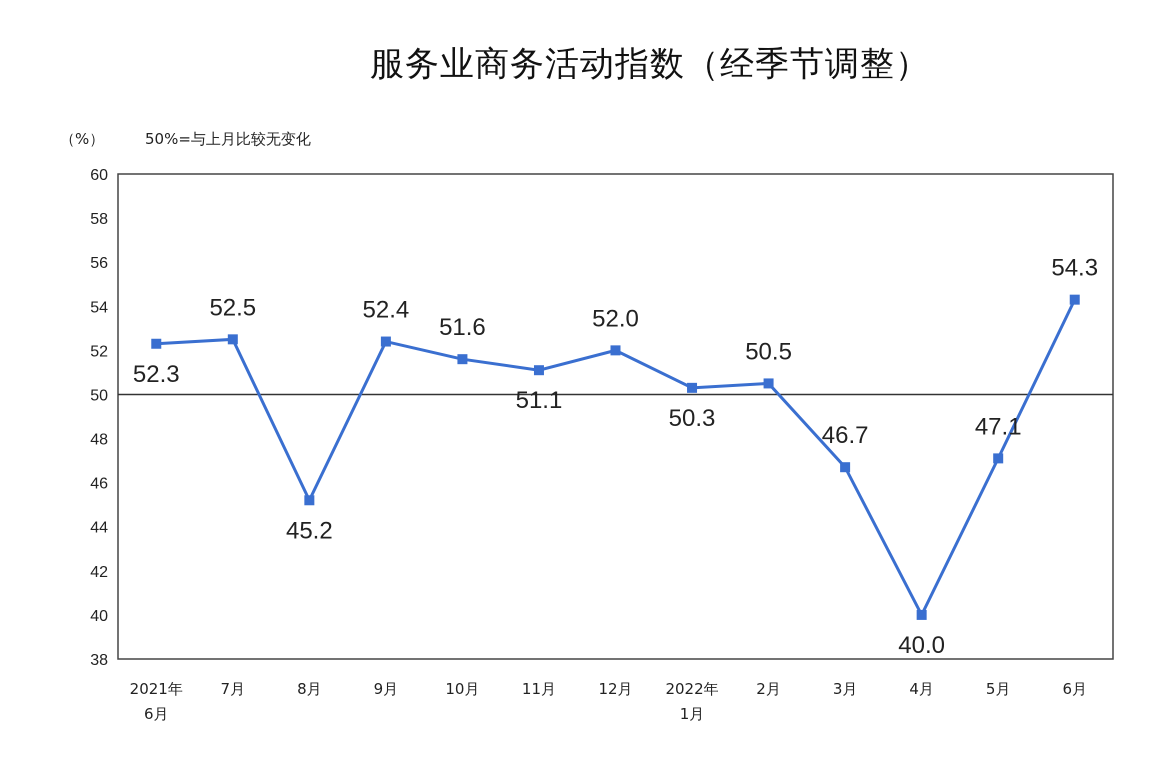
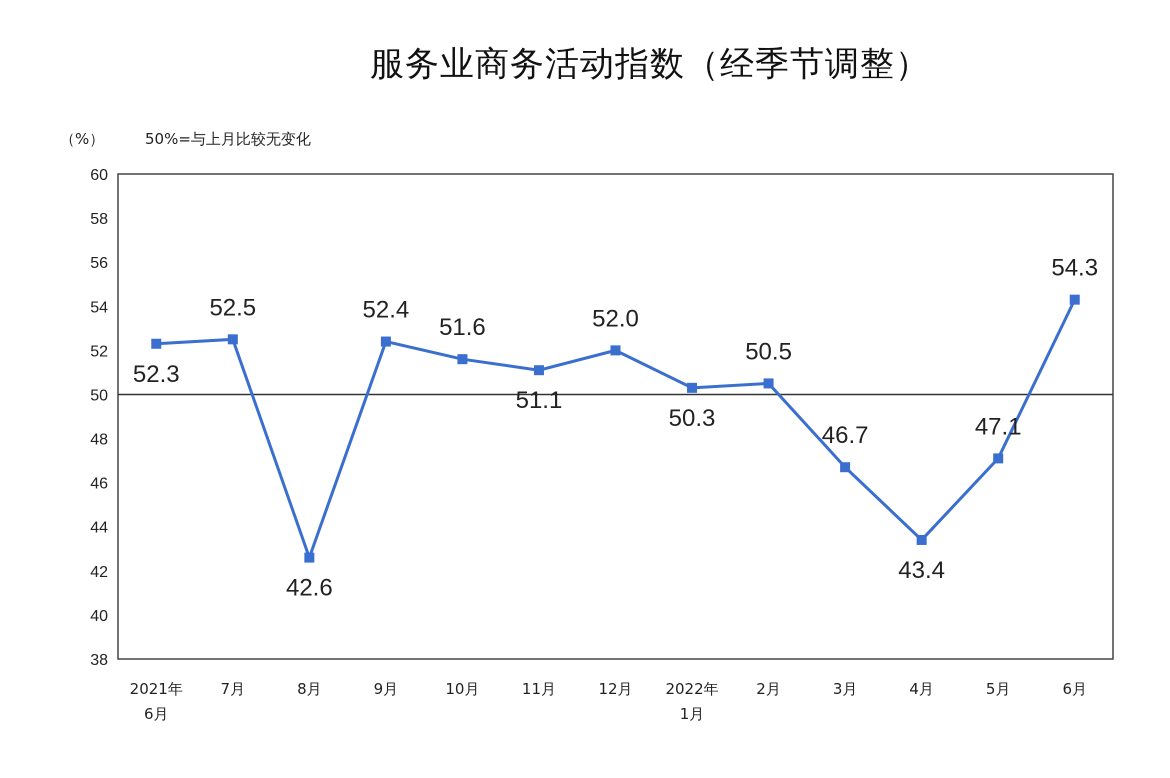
8月: 45.2 -> 42.6
4月: 40.0 -> 43.4
